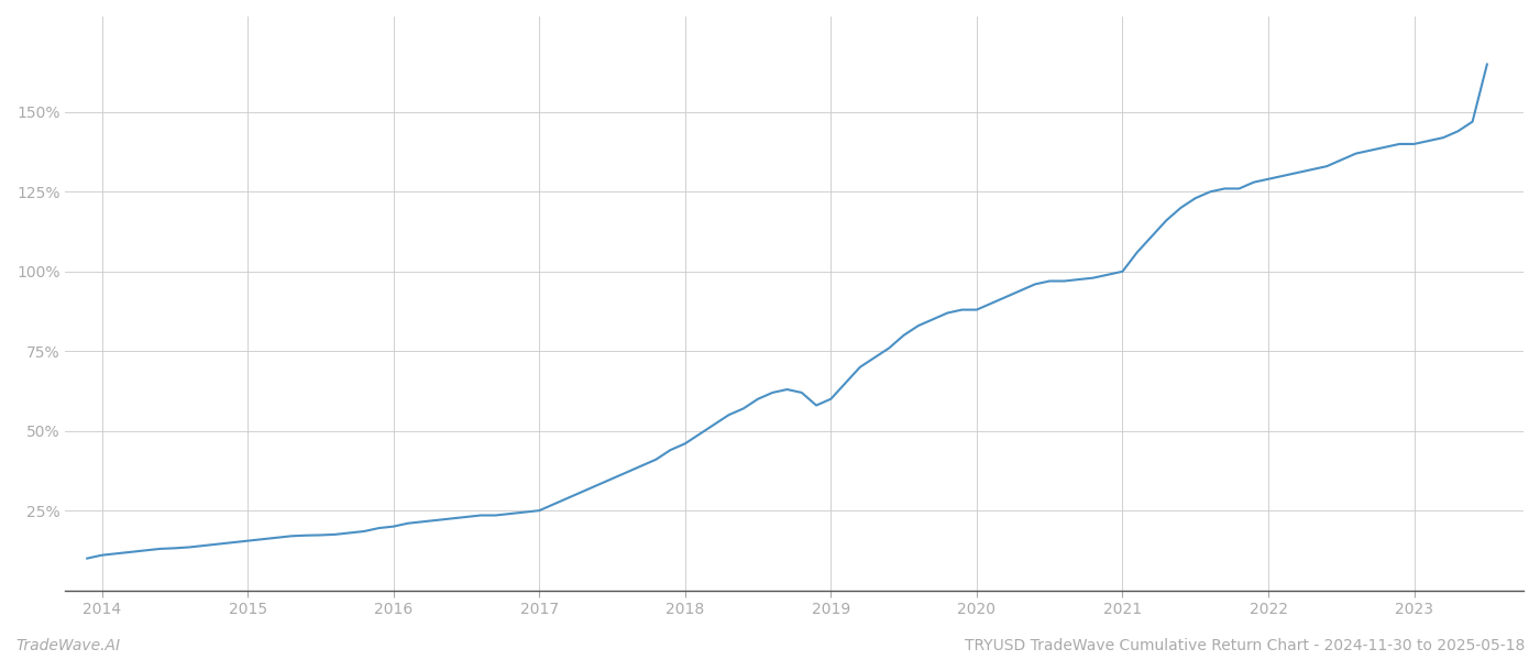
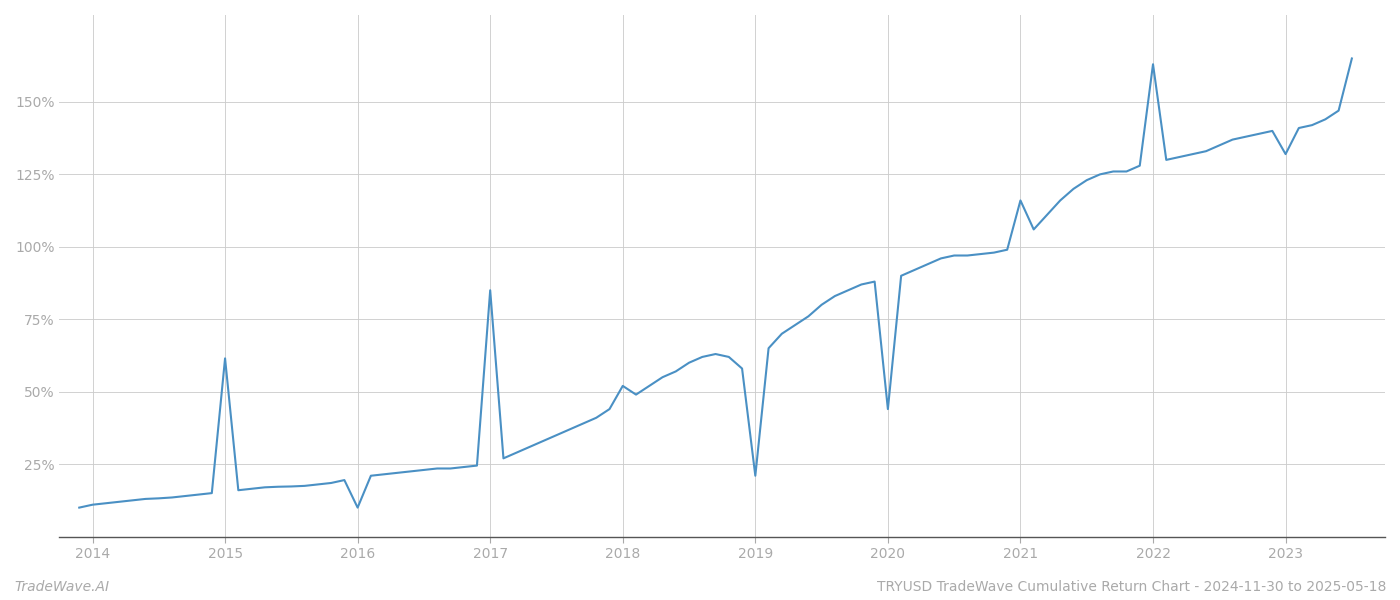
2015: 15.5% -> 61.5%
2016: 20.0% -> 10.0%
2017: 25.0% -> 85.0%
2018: 46.0% -> 52.0%
2019: 60.0% -> 21.0%
2020: 88.0% -> 44.0%
2021: 100.0% -> 116.0%
2022: 129.0% -> 163.0%
2023: 140.0% -> 132.0%
